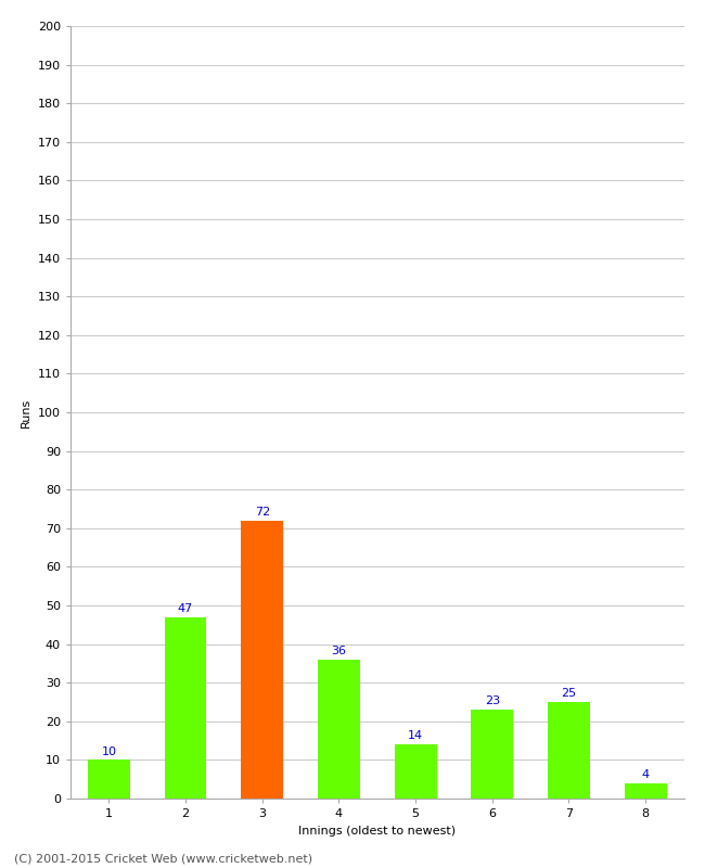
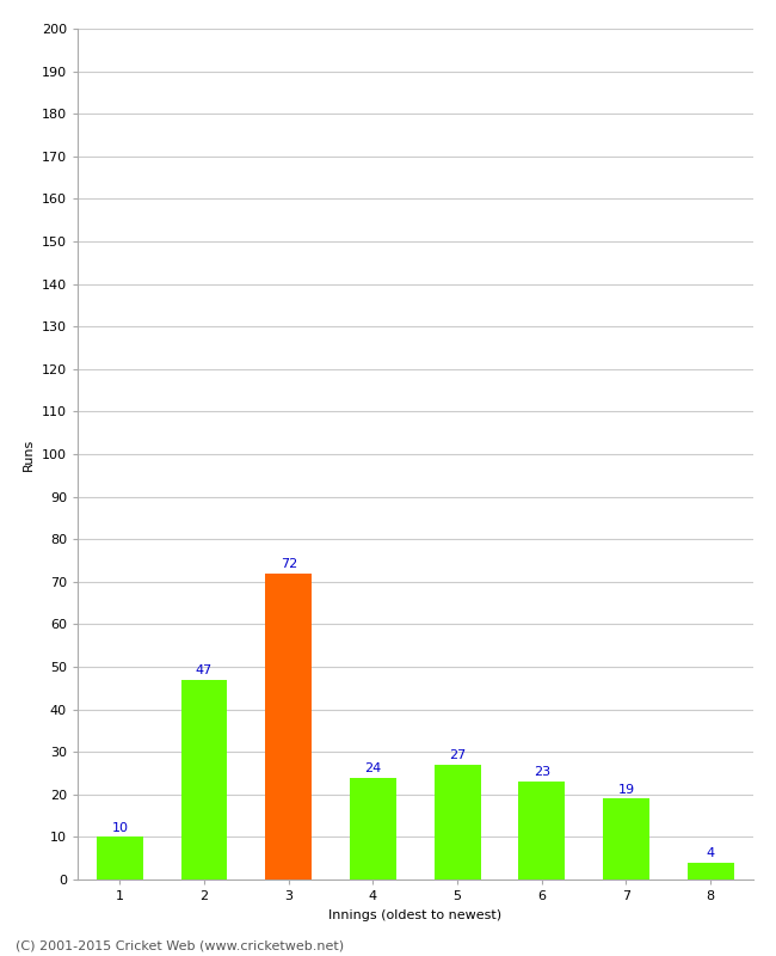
4: 36 -> 24
5: 14 -> 27
7: 25 -> 19
